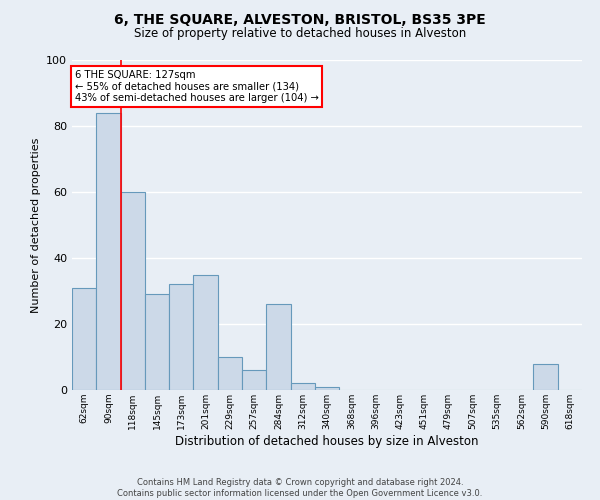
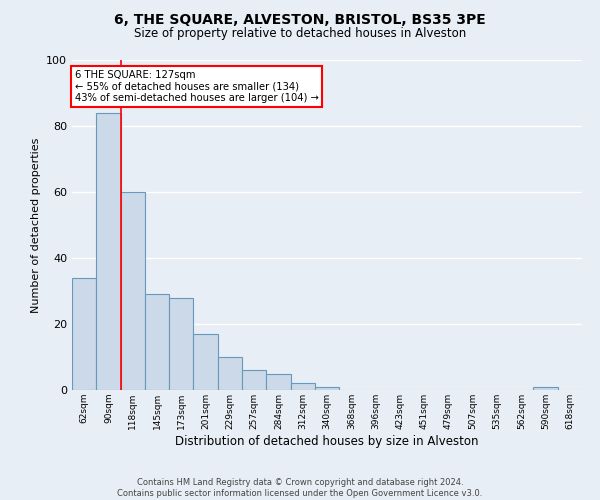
62sqm: 31 -> 34
173sqm: 32 -> 28
201sqm: 35 -> 17
284sqm: 26 -> 5
590sqm: 8 -> 1
